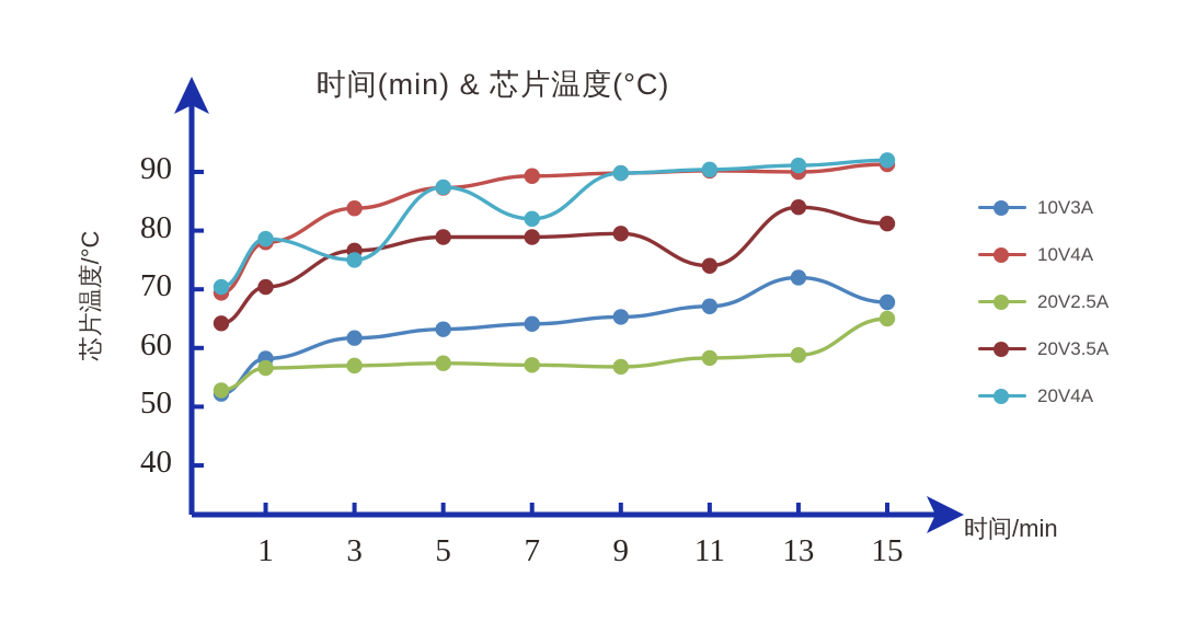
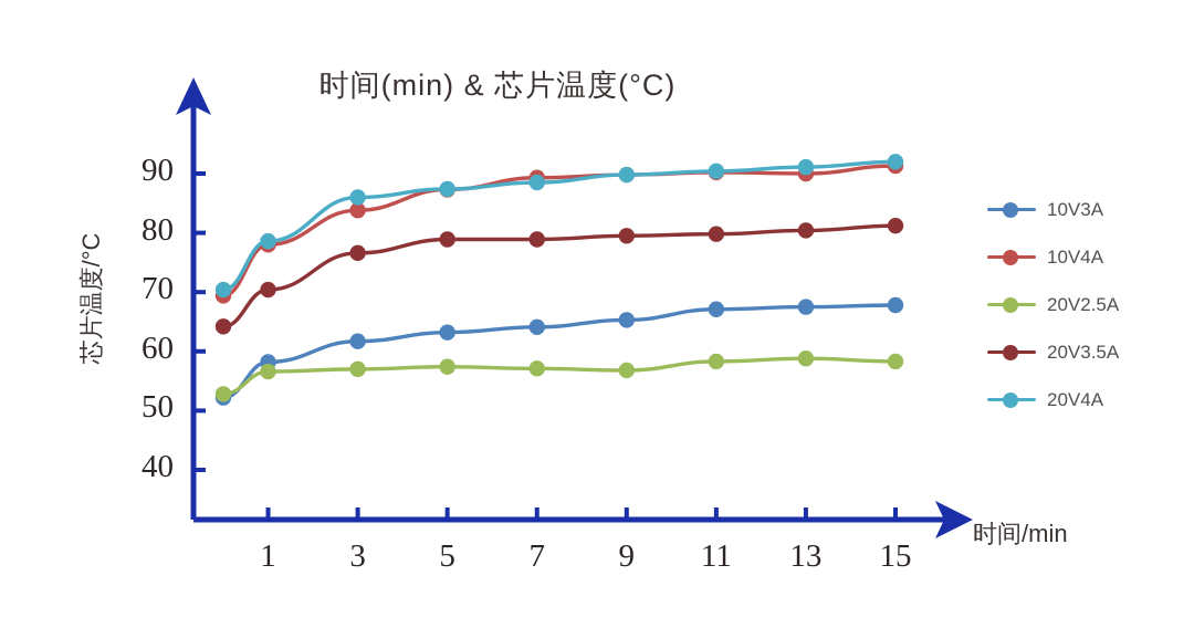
20V4A/3: 75 -> 86
20V4A/7: 82 -> 88
20V3.5A/11: 74 -> 80
10V3A/13: 72 -> 68
20V3.5A/13: 84 -> 80
20V2.5A/15: 65 -> 58
